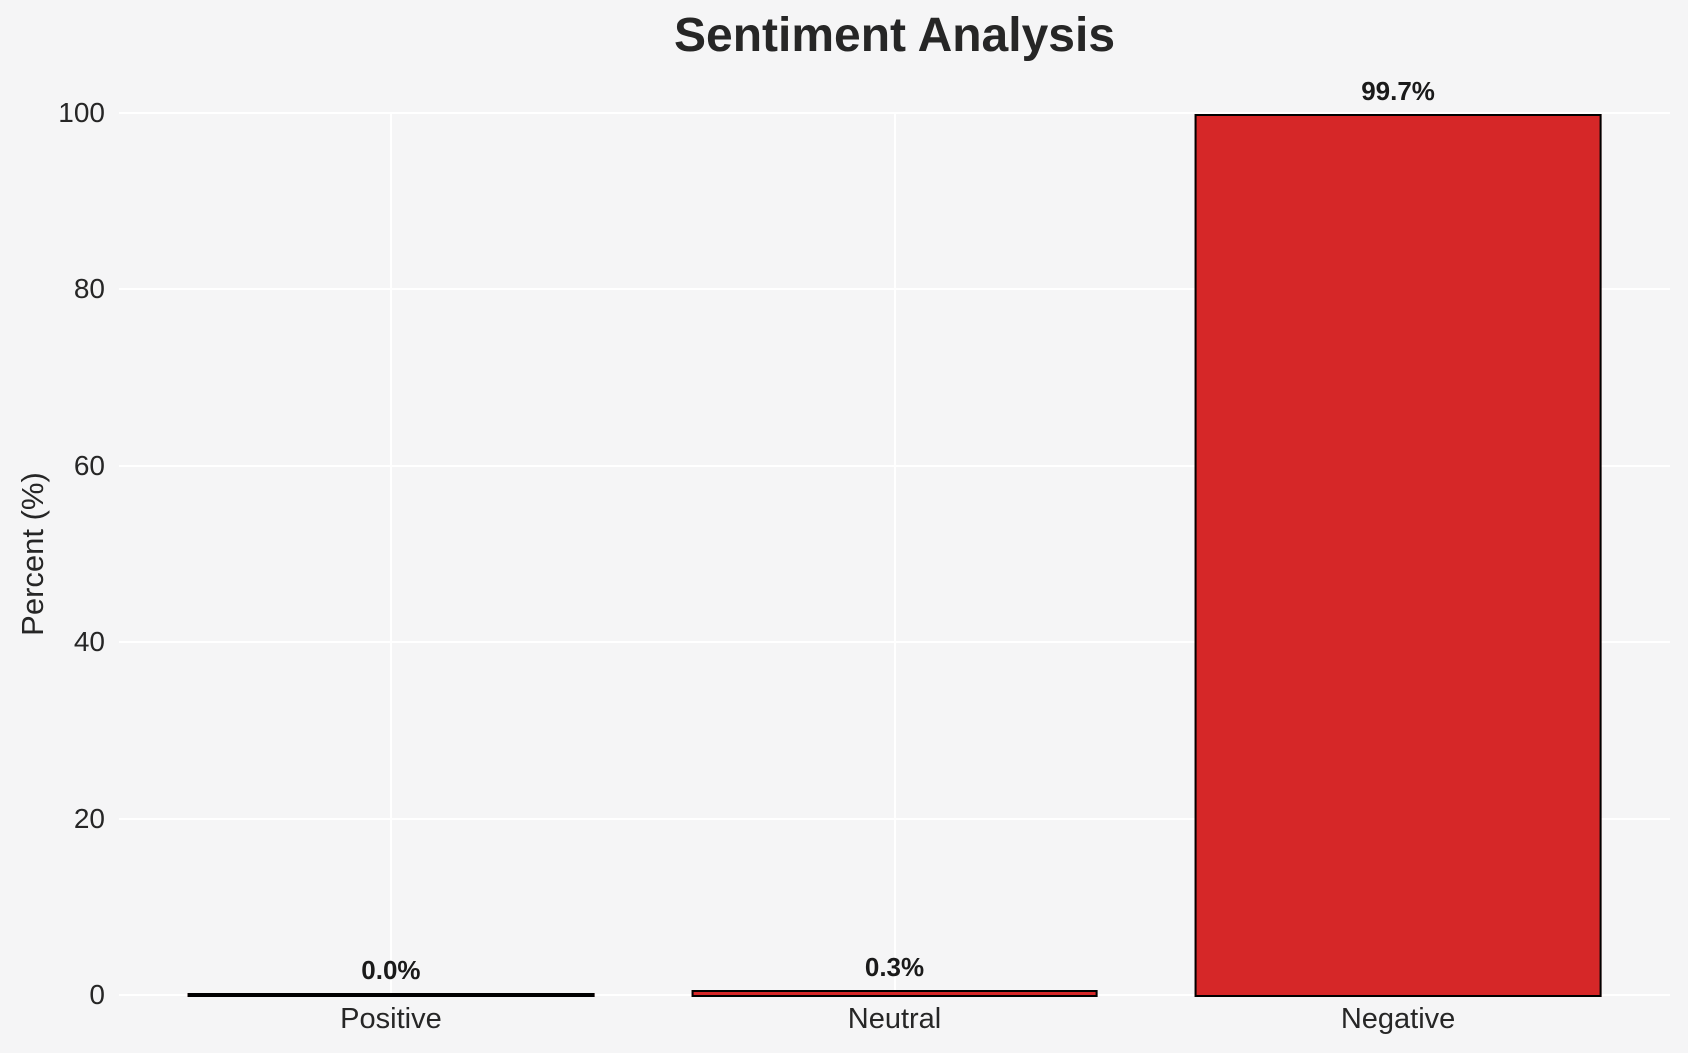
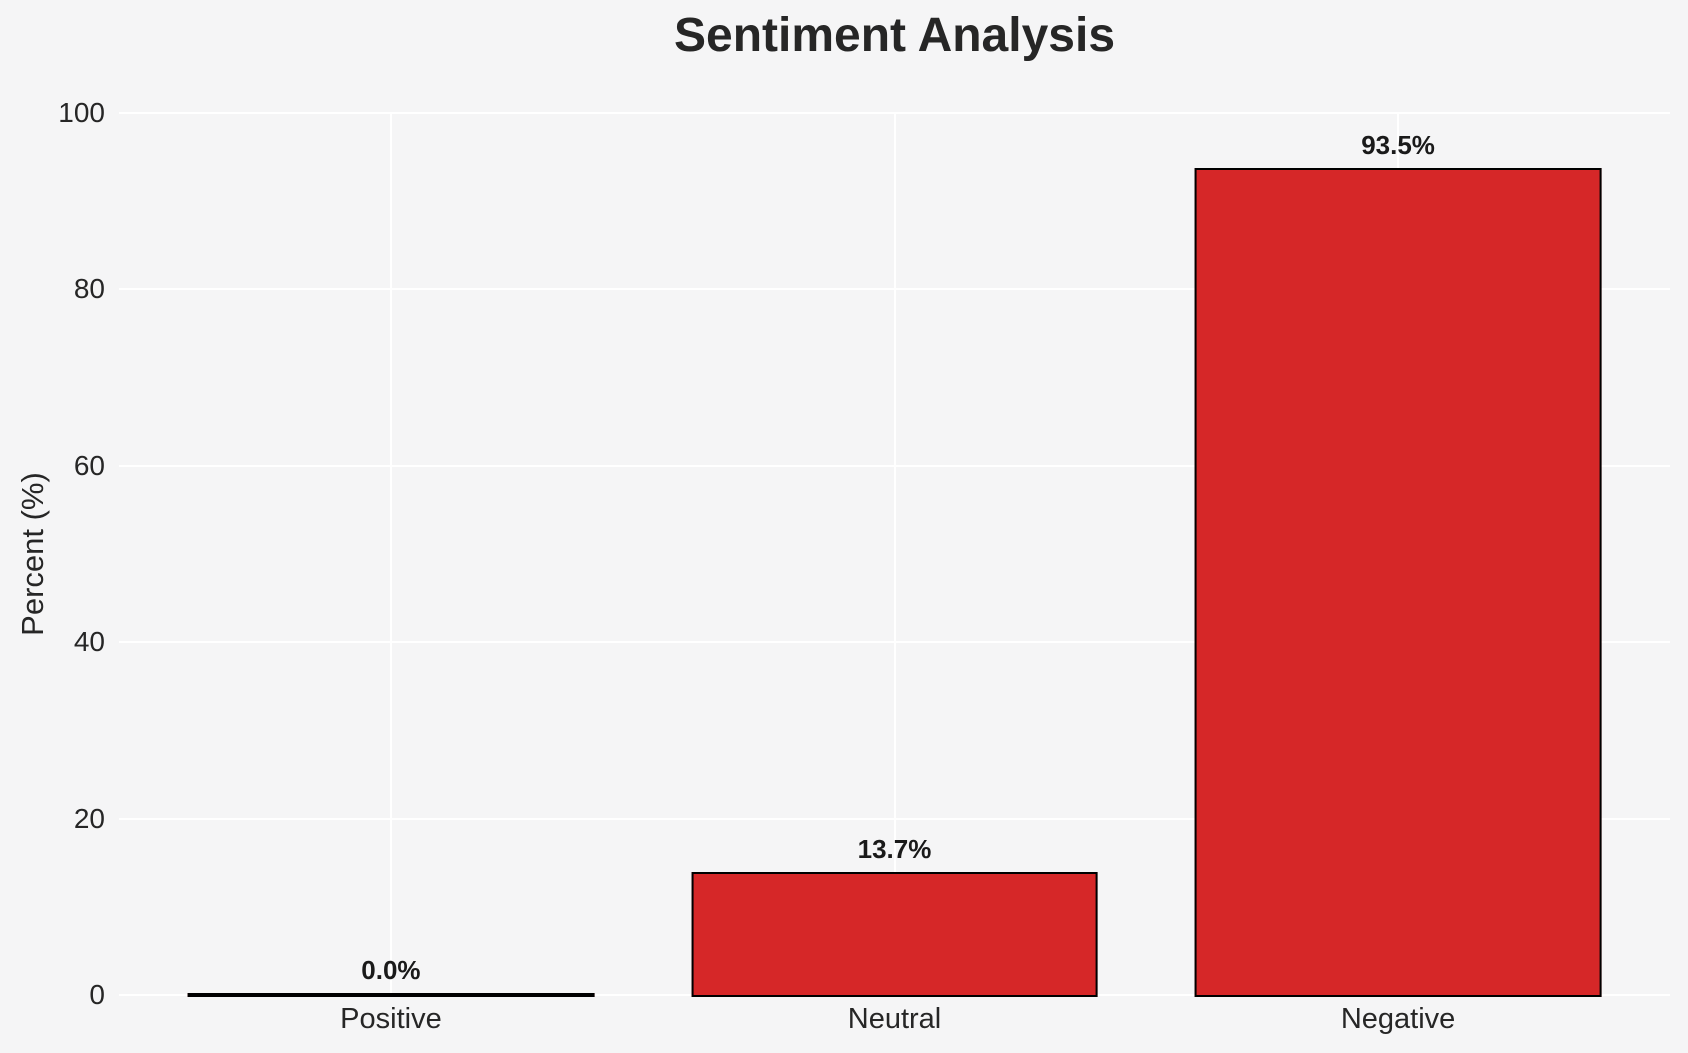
Neutral: 0.3% -> 13.7%
Negative: 99.7% -> 93.5%
